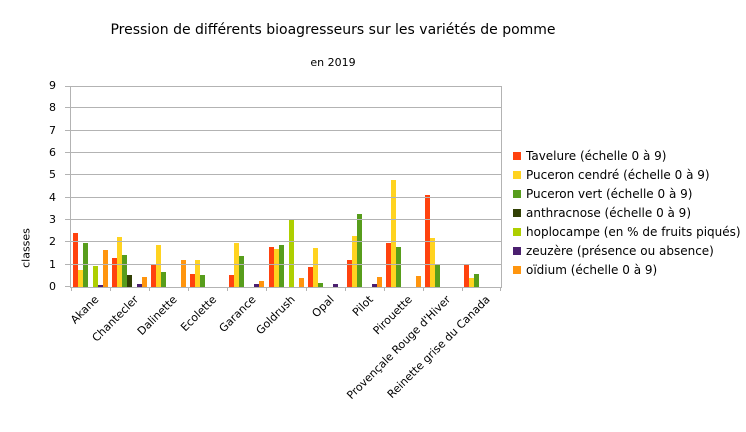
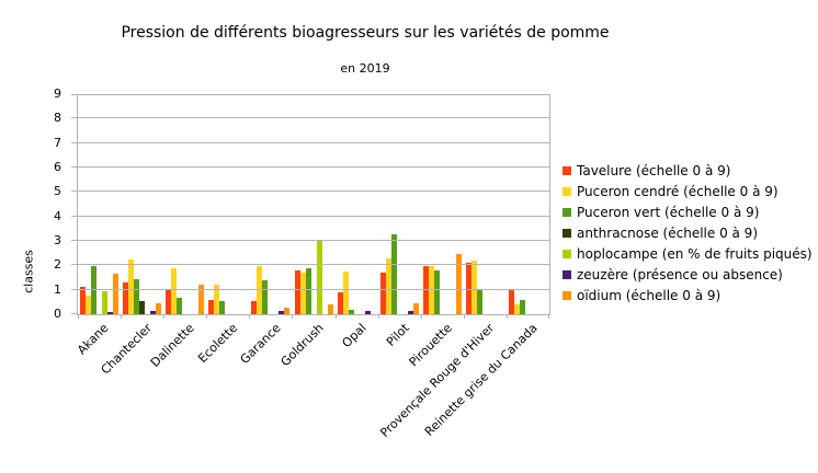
Tavelure (échelle 0 à 9)/Akane: 2.4 -> 1.1
Tavelure (échelle 0 à 9)/Pilot: 1.2 -> 1.7
Puceron cendré (échelle 0 à 9)/Pirouette: 4.8 -> 1.9
oïdium (échelle 0 à 9)/Pirouette: 0.5 -> 2.5
Tavelure (échelle 0 à 9)/Provençale Rouge d'Hiver: 4.1 -> 2.1
